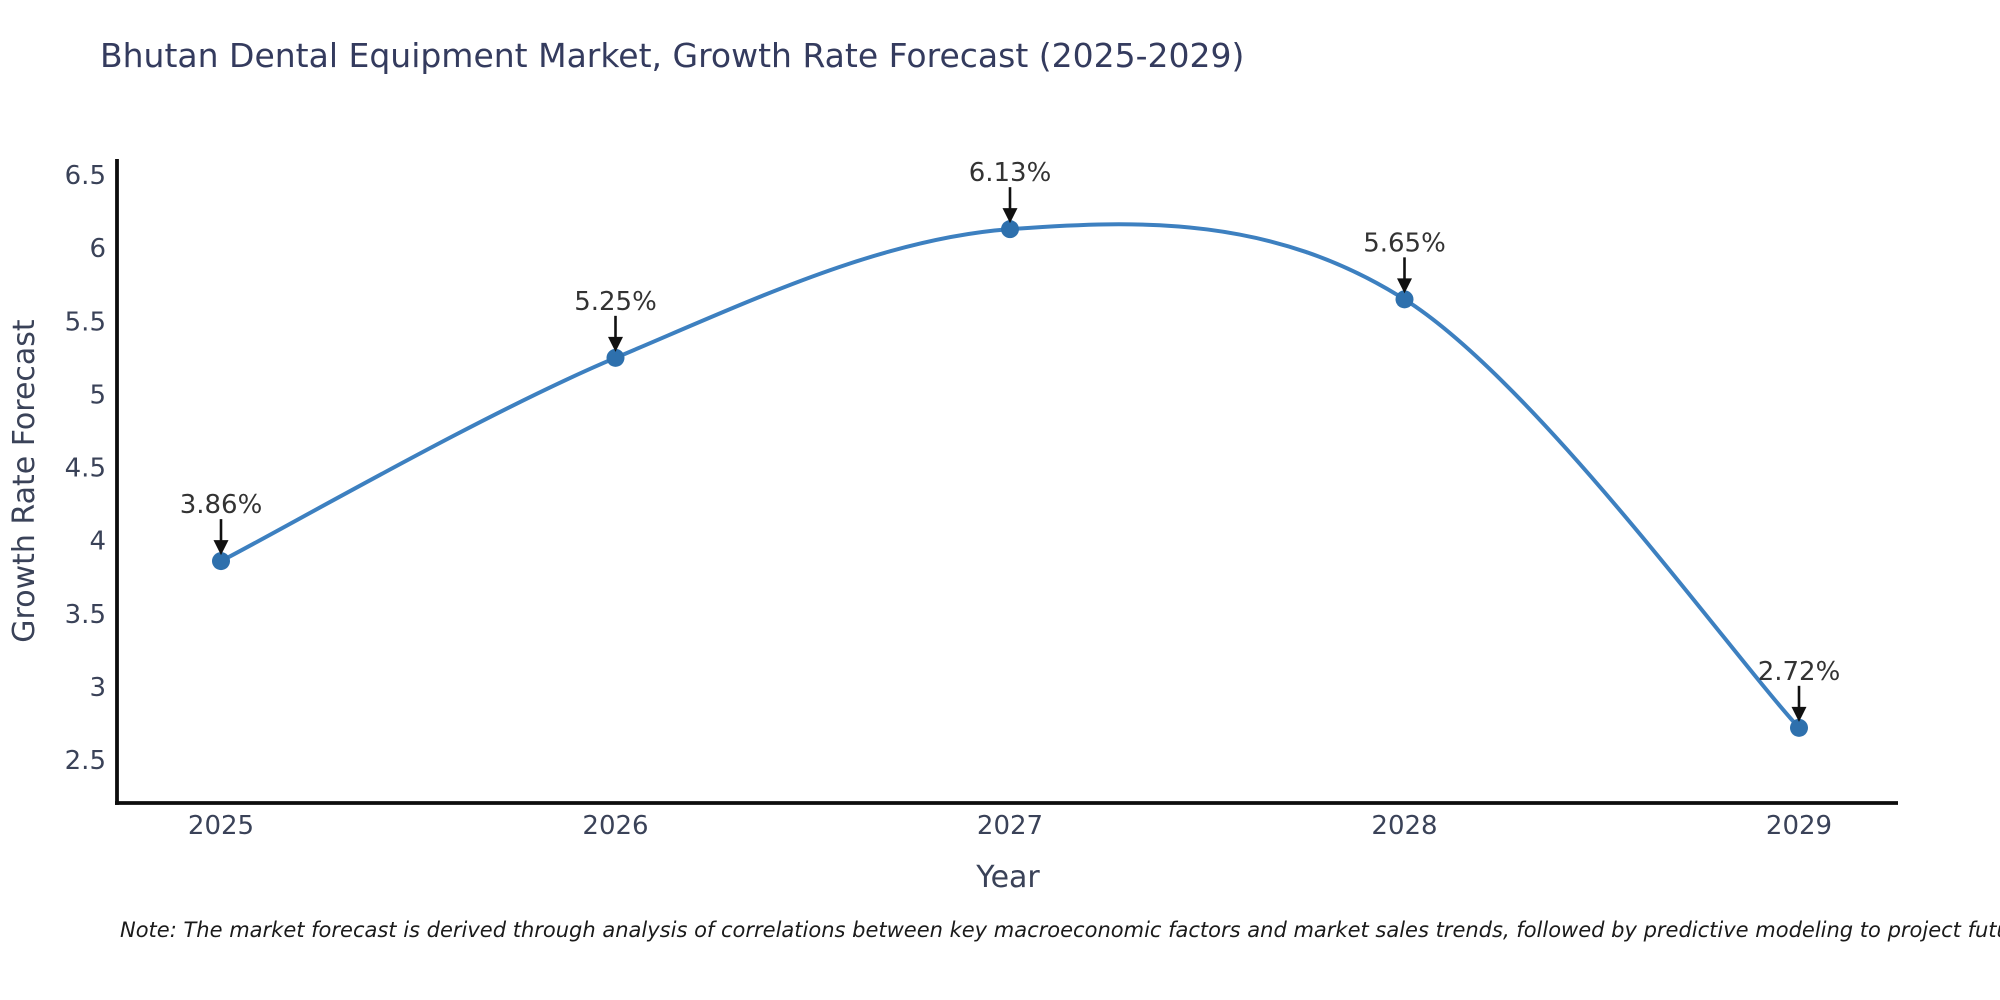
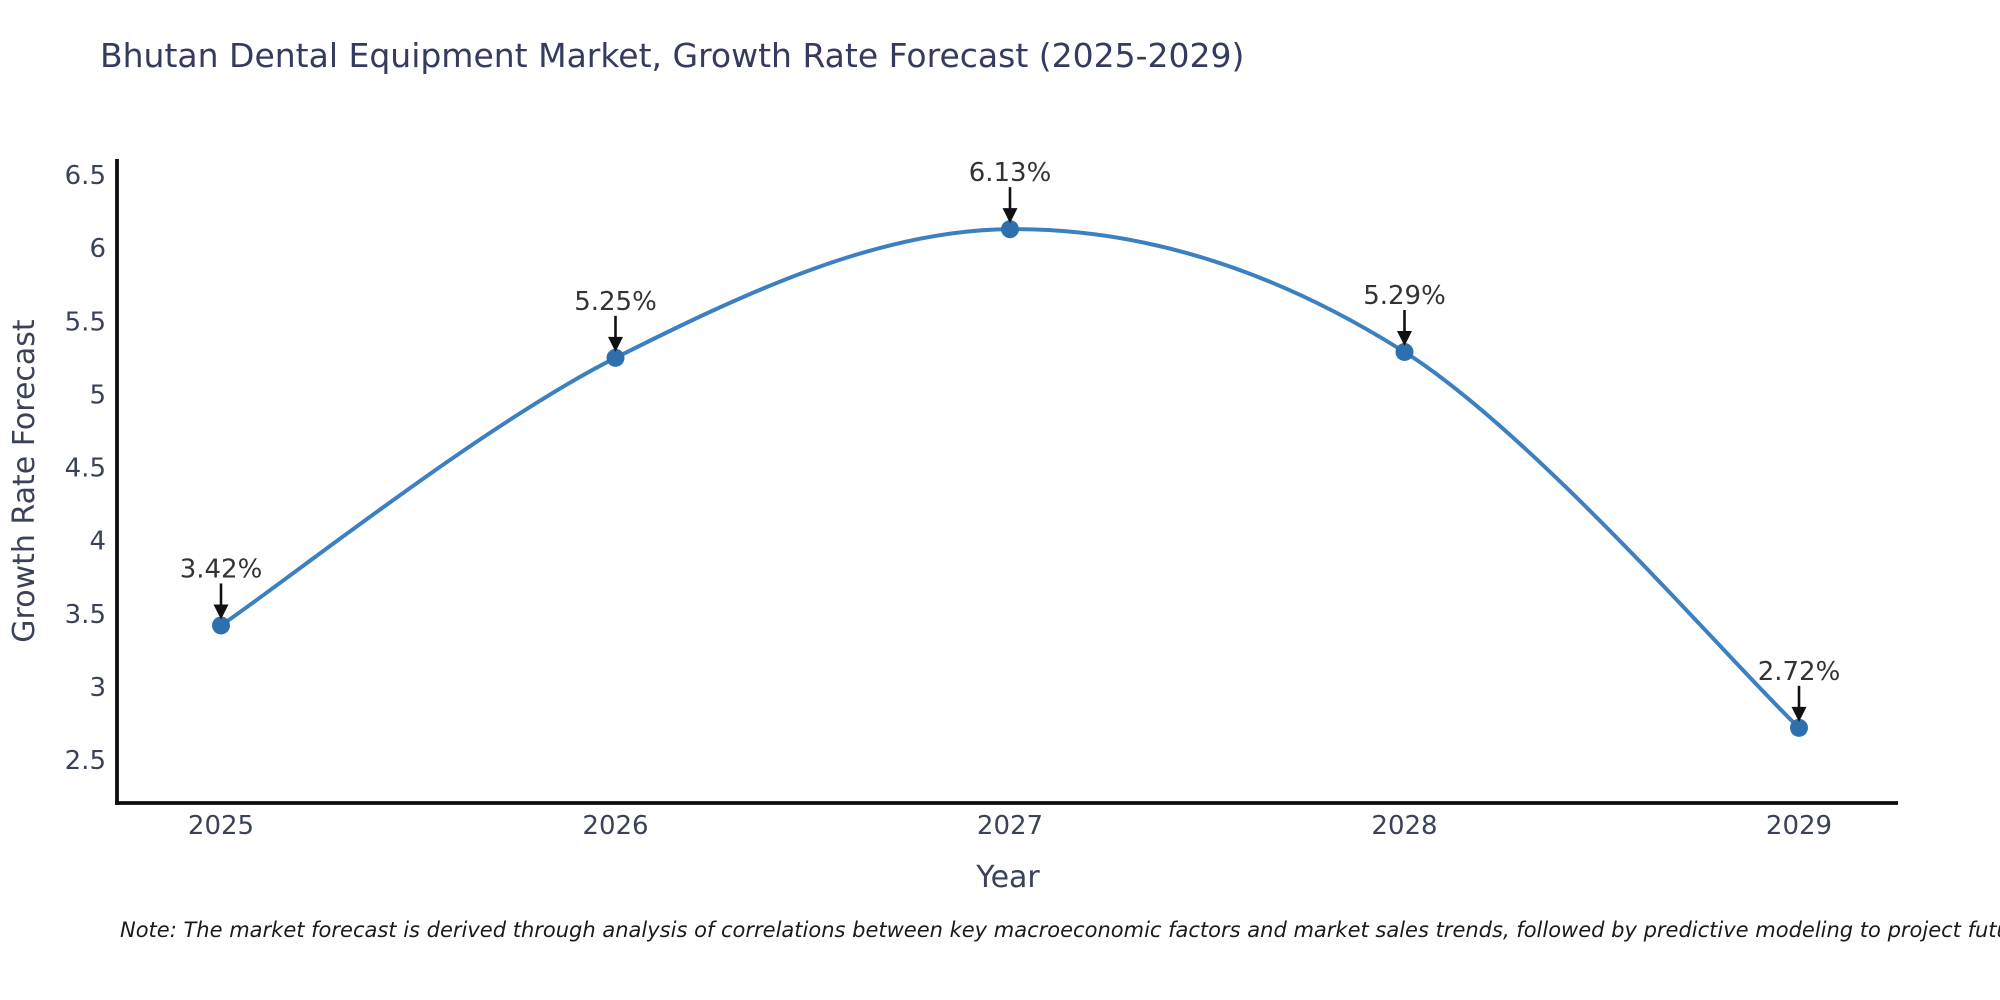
2025: 3.86% -> 3.42%
2028: 5.65% -> 5.29%
